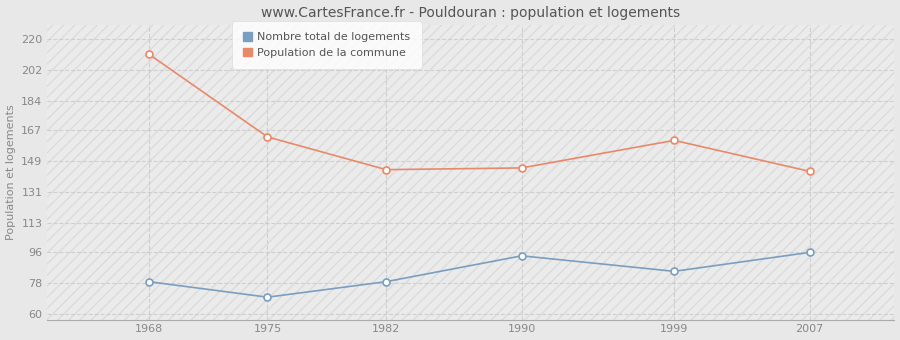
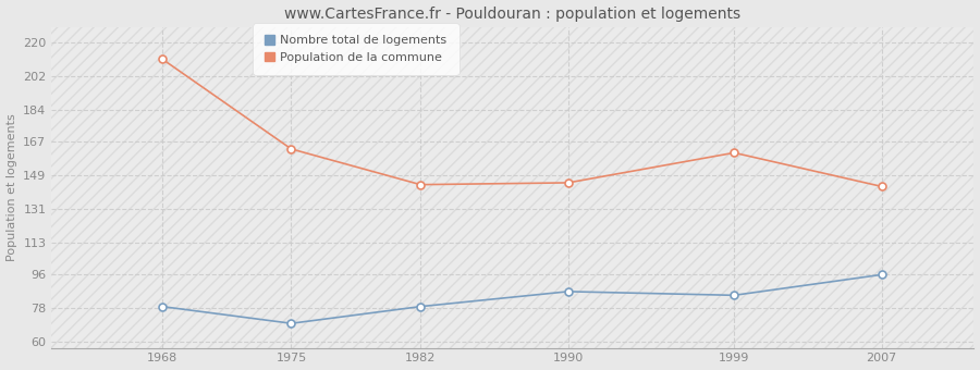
Nombre total de logements/1990: 94 -> 87
